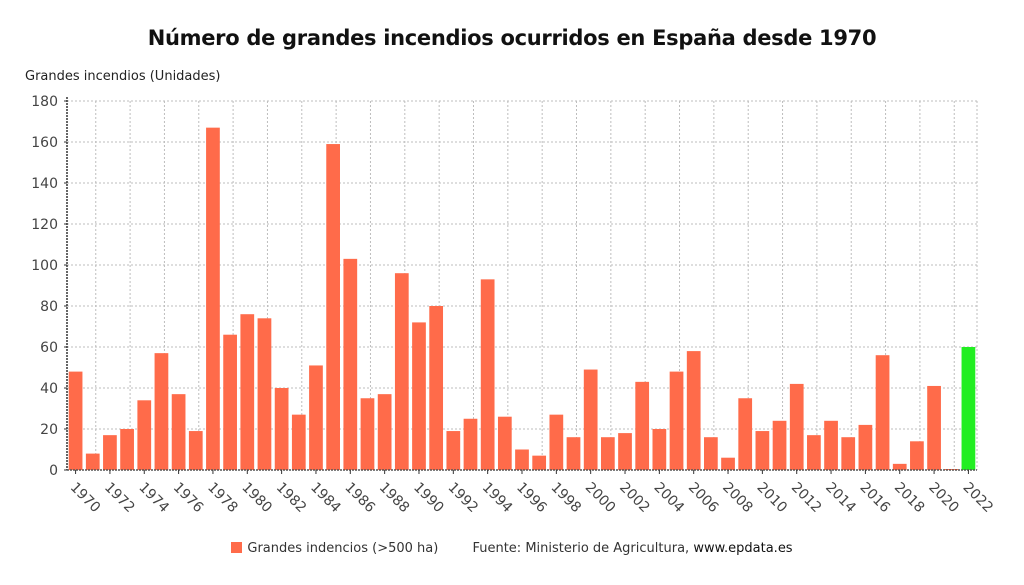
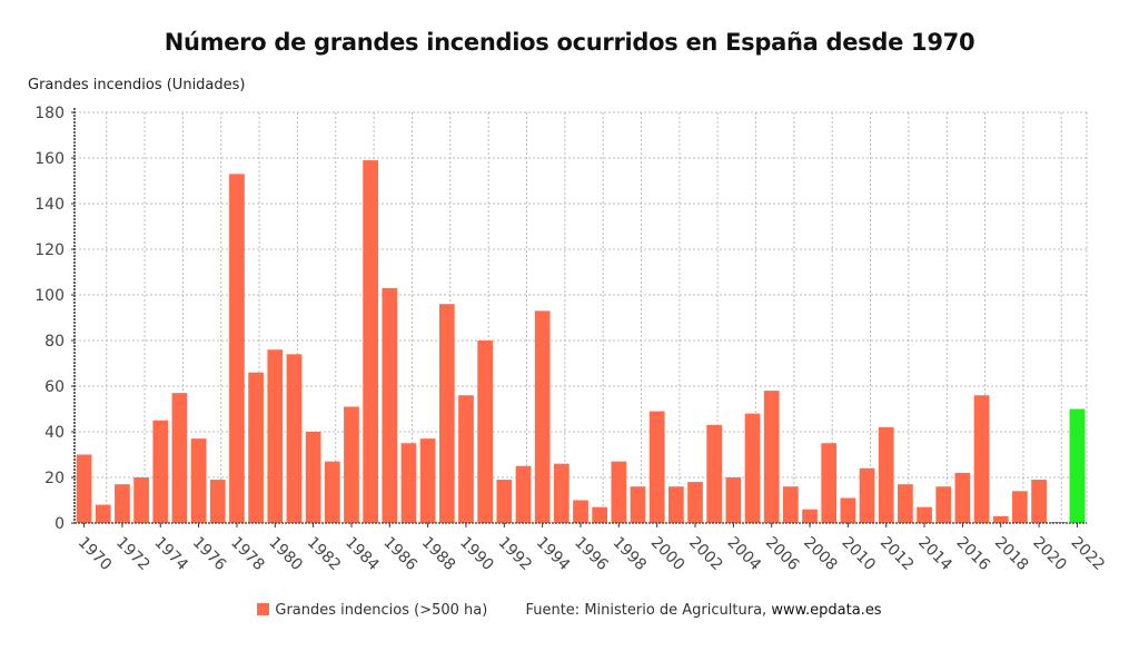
1970: 48 -> 30
1974: 34 -> 45
1978: 167 -> 153
1990: 72 -> 56
2010: 19 -> 11
2014: 24 -> 7
2020: 41 -> 19
2022: 60 -> 50
